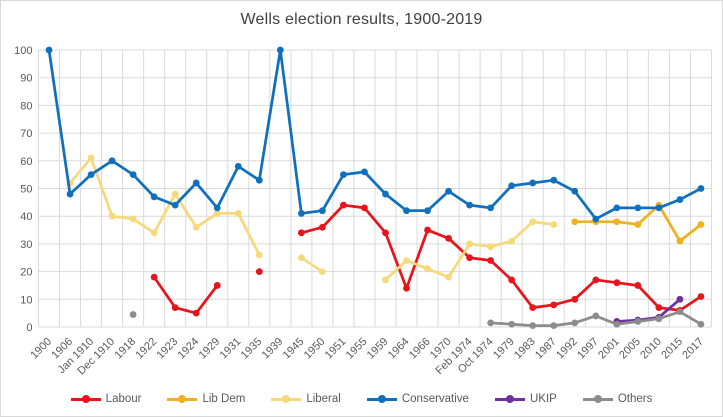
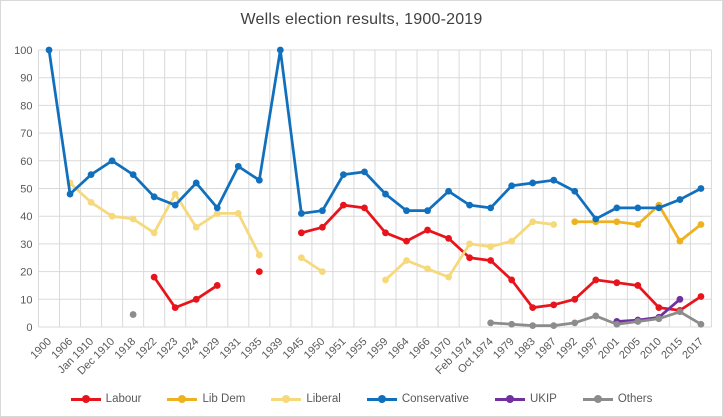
Liberal/Jan 1910: 61 -> 45
Labour/1924: 5 -> 10
Labour/1964: 14 -> 31
